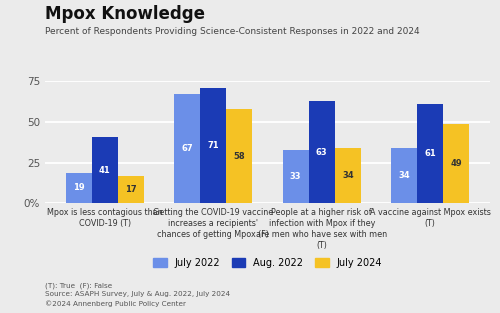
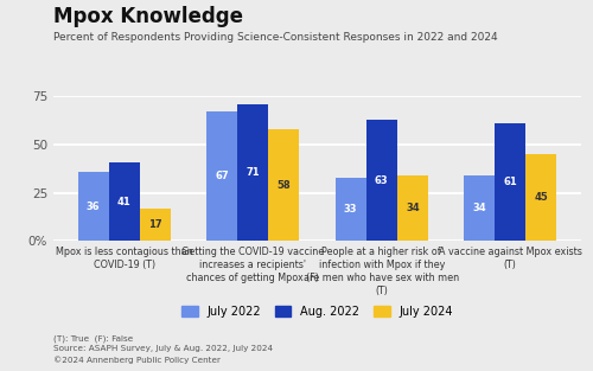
July 2022/Mpox is less contagious than COVID-19 (T): 19 -> 36
July 2024/A vaccine against Mpox exists (T): 49 -> 45
